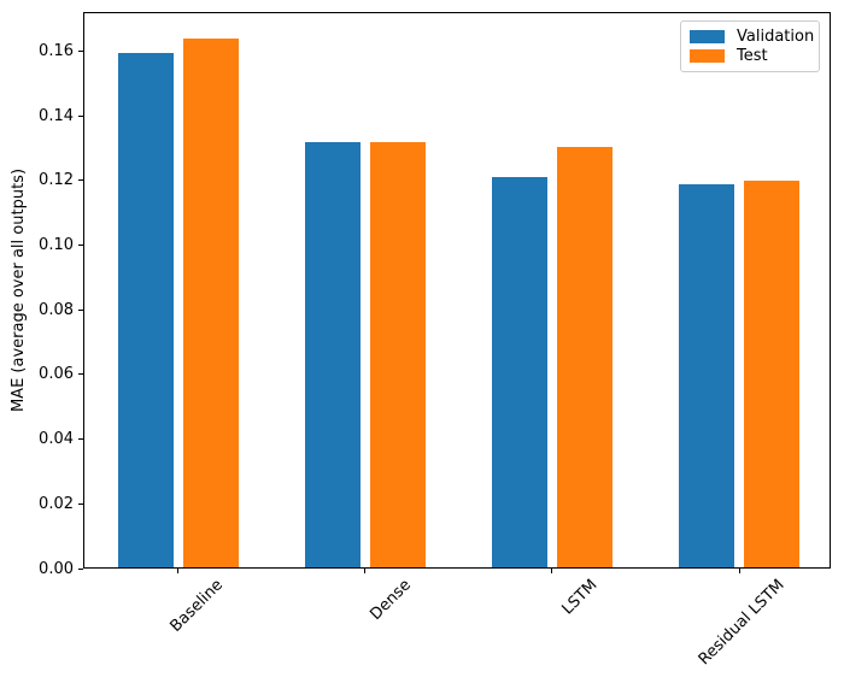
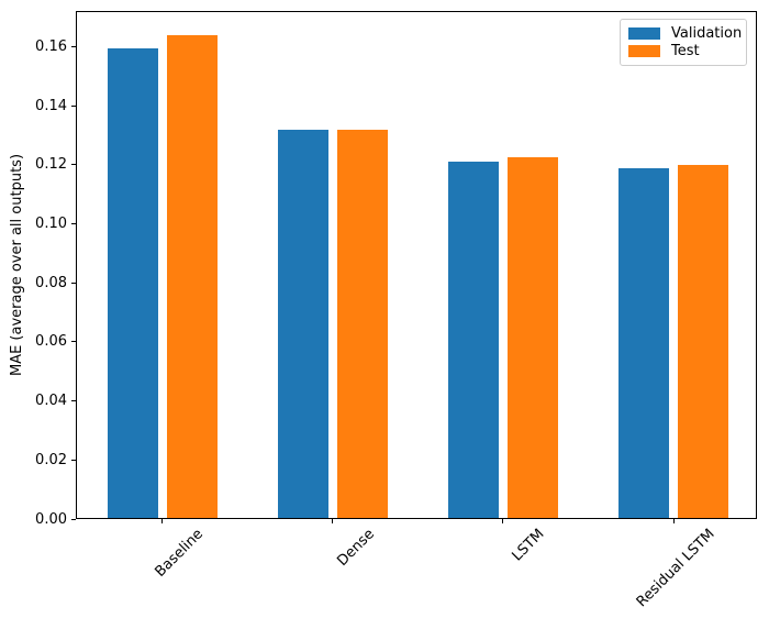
Test/LSTM: 0.130 -> 0.122
